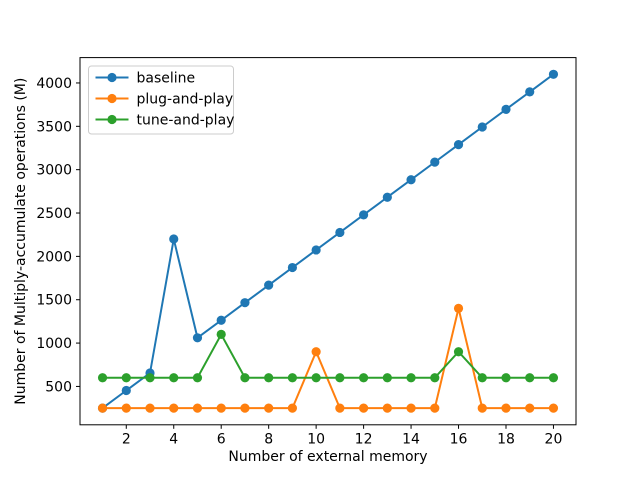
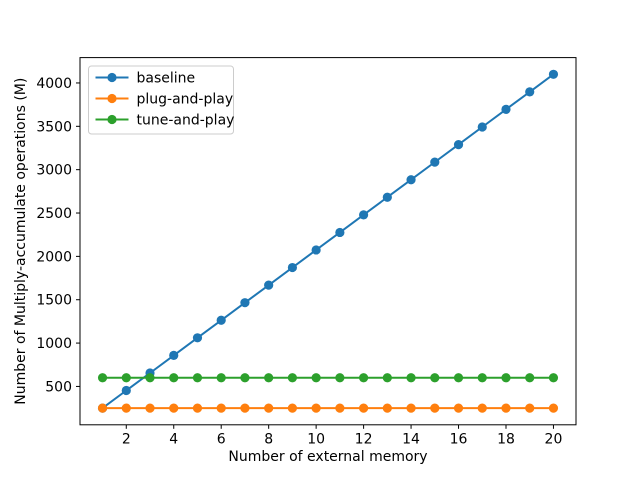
baseline/4: 2200 -> 900
tune-and-play/6: 1100 -> 600
plug-and-play/10: 900 -> 200
plug-and-play/16: 1400 -> 200
tune-and-play/16: 900 -> 600
